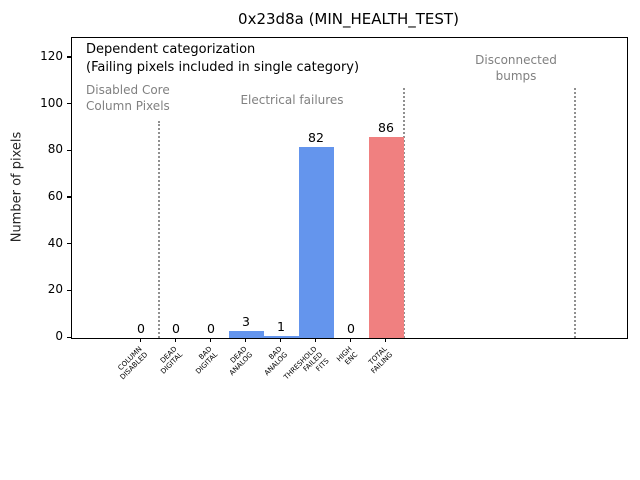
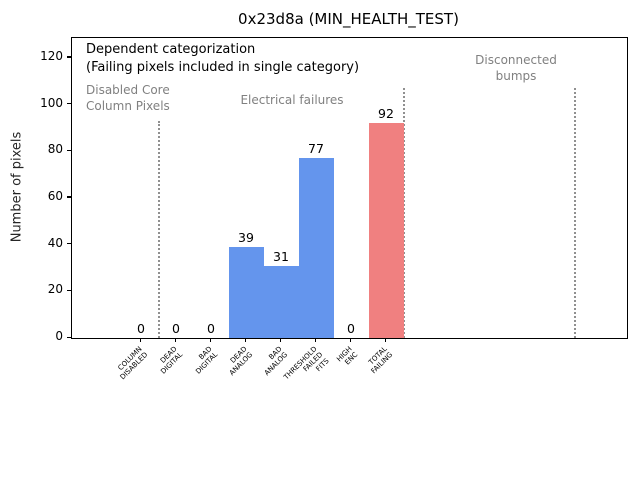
DEAD ANALOG: 3 -> 39
BAD ANALOG: 1 -> 31
THRESHOLD FAILED FITS: 82 -> 77
TOTAL FAILING: 86 -> 92
